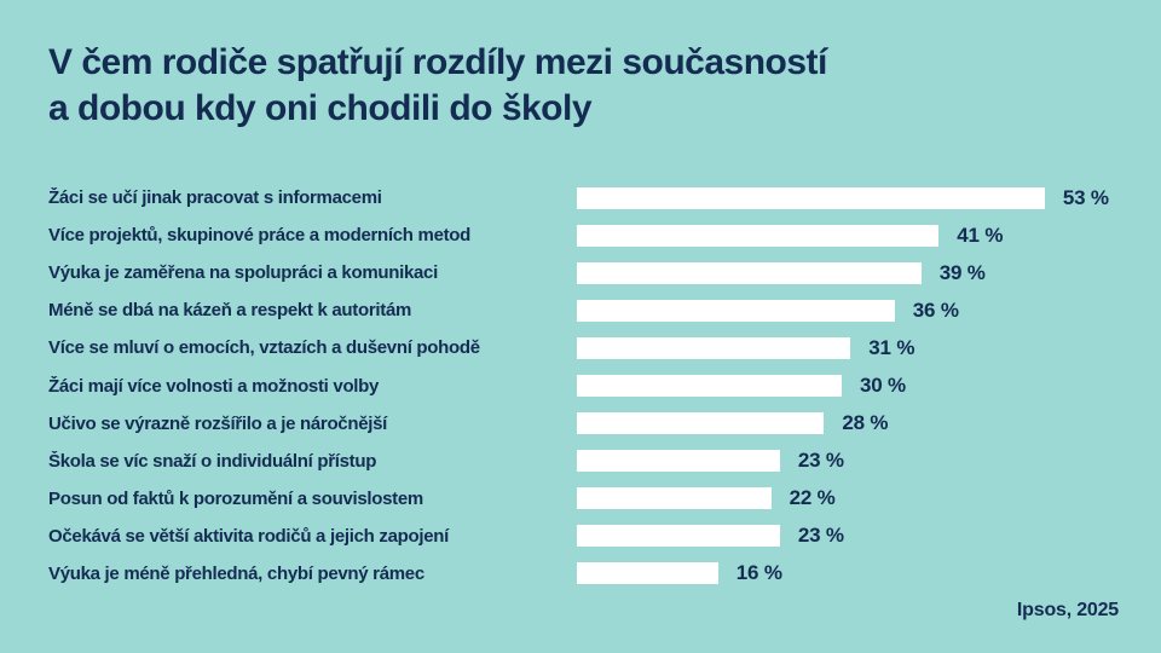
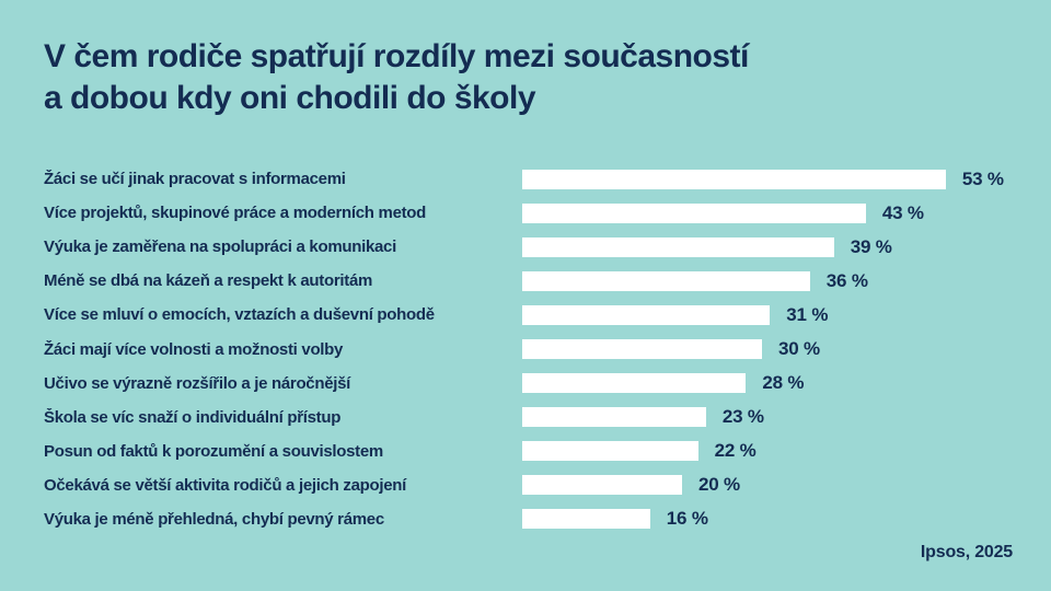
Více projektů, skupinové práce a moderních metod: 41 -> 43
Očekává se větší aktivita rodičů a jejich zapojení: 23 -> 20
